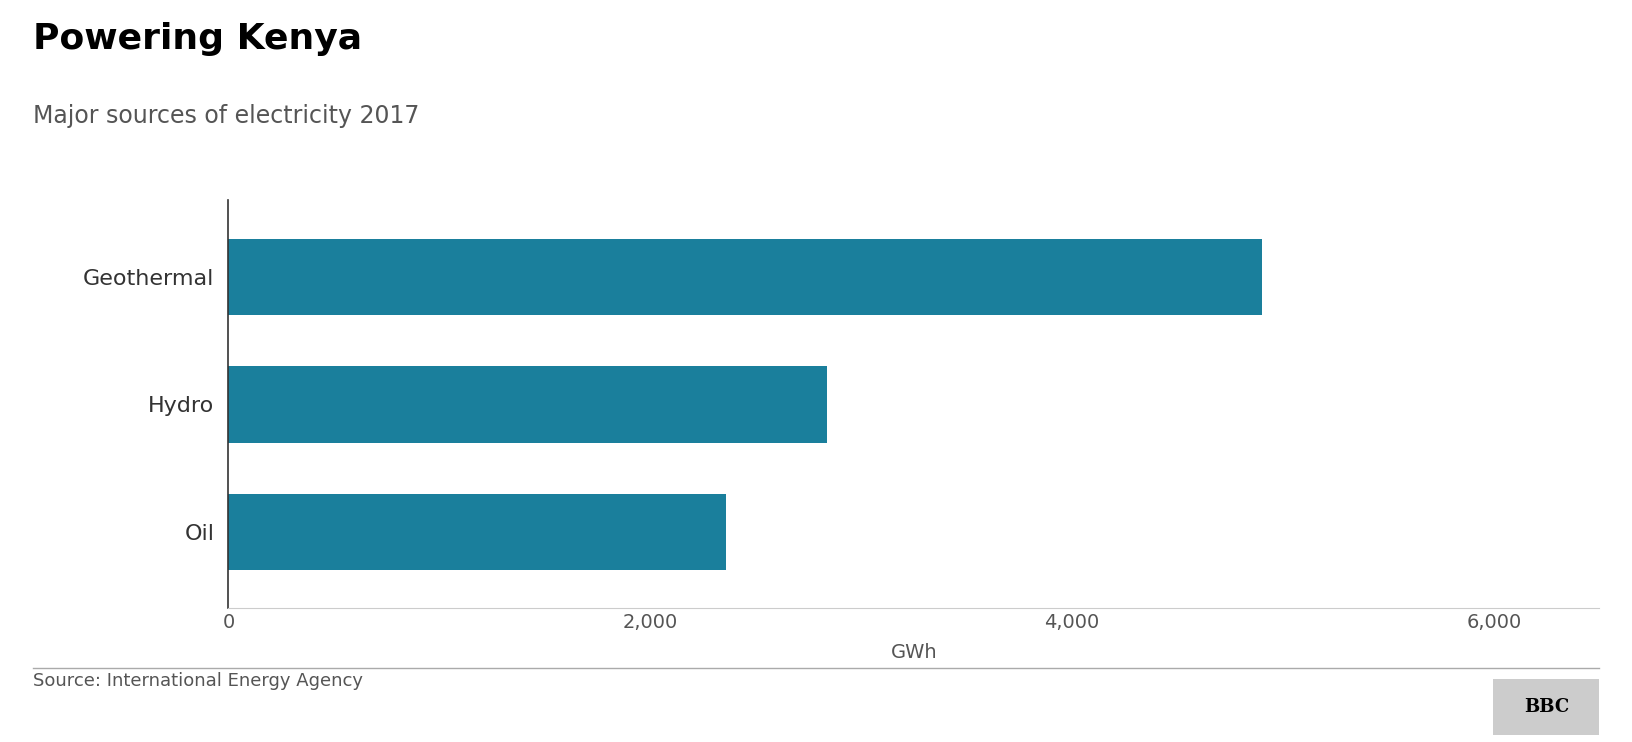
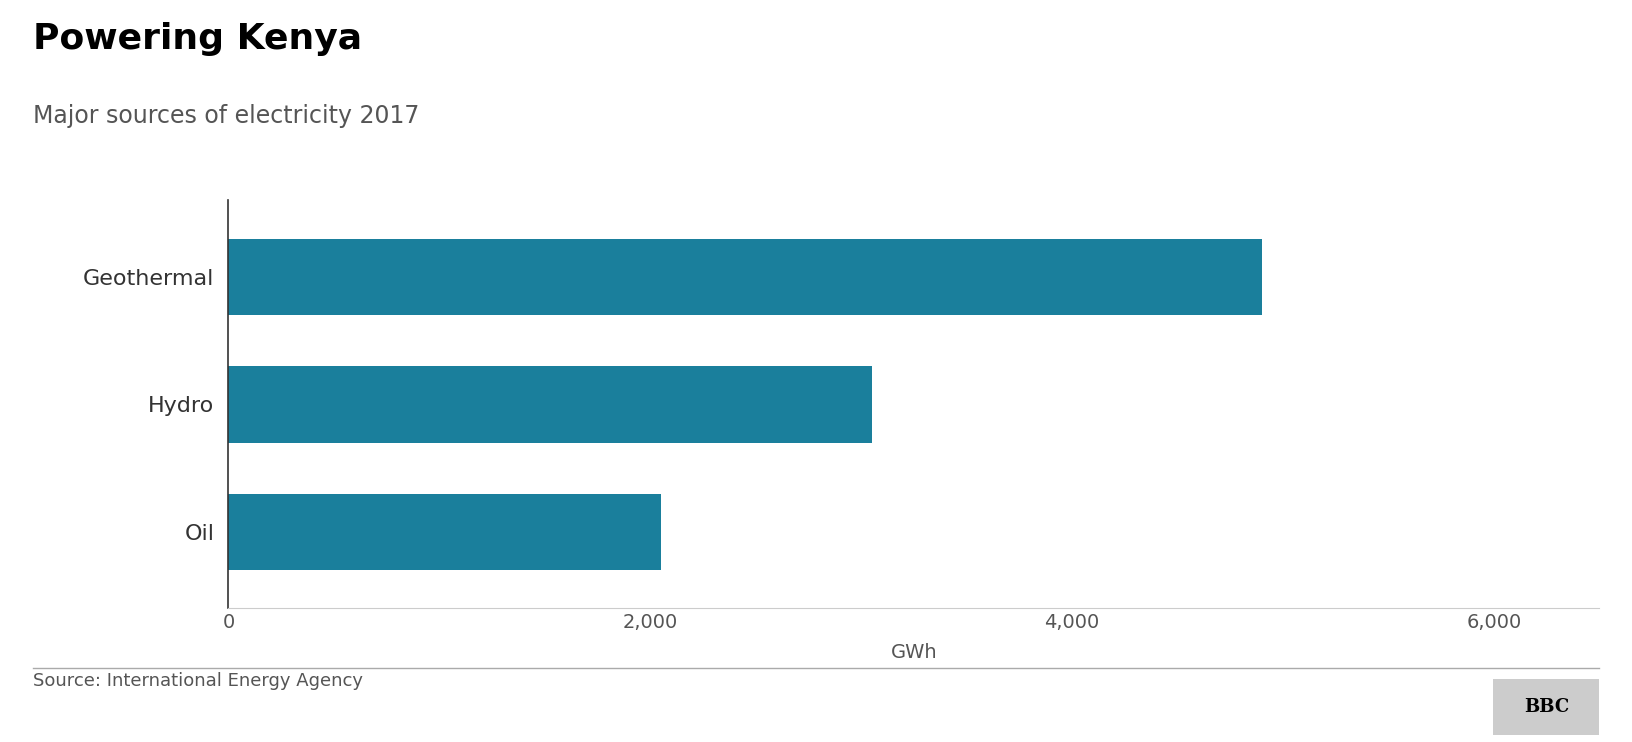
Hydro: 2,840 -> 3,050
Oil: 2,360 -> 2,050
